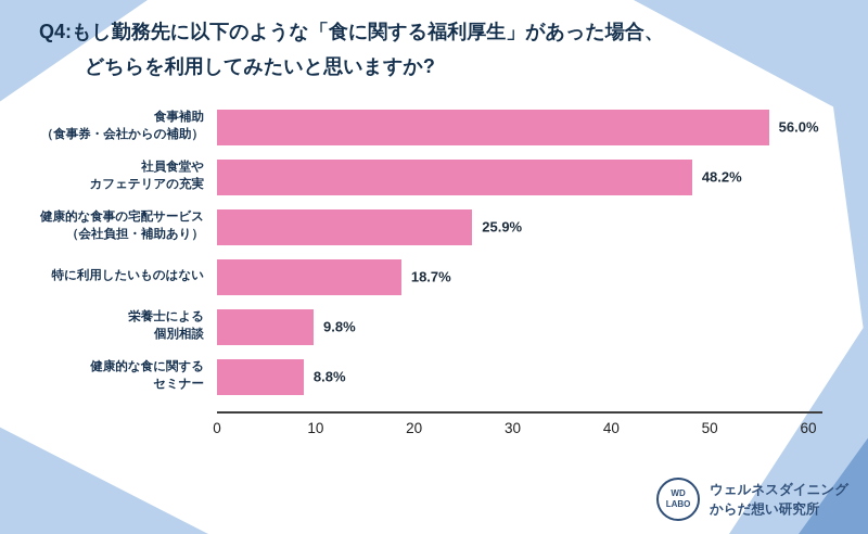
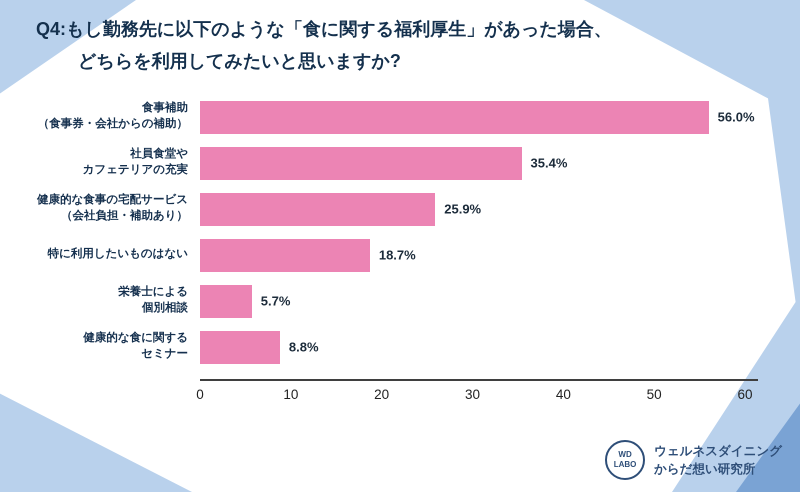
社員食堂や カフェテリアの充実: 48.2% -> 35.4%
栄養士による 個別相談: 9.8% -> 5.7%
